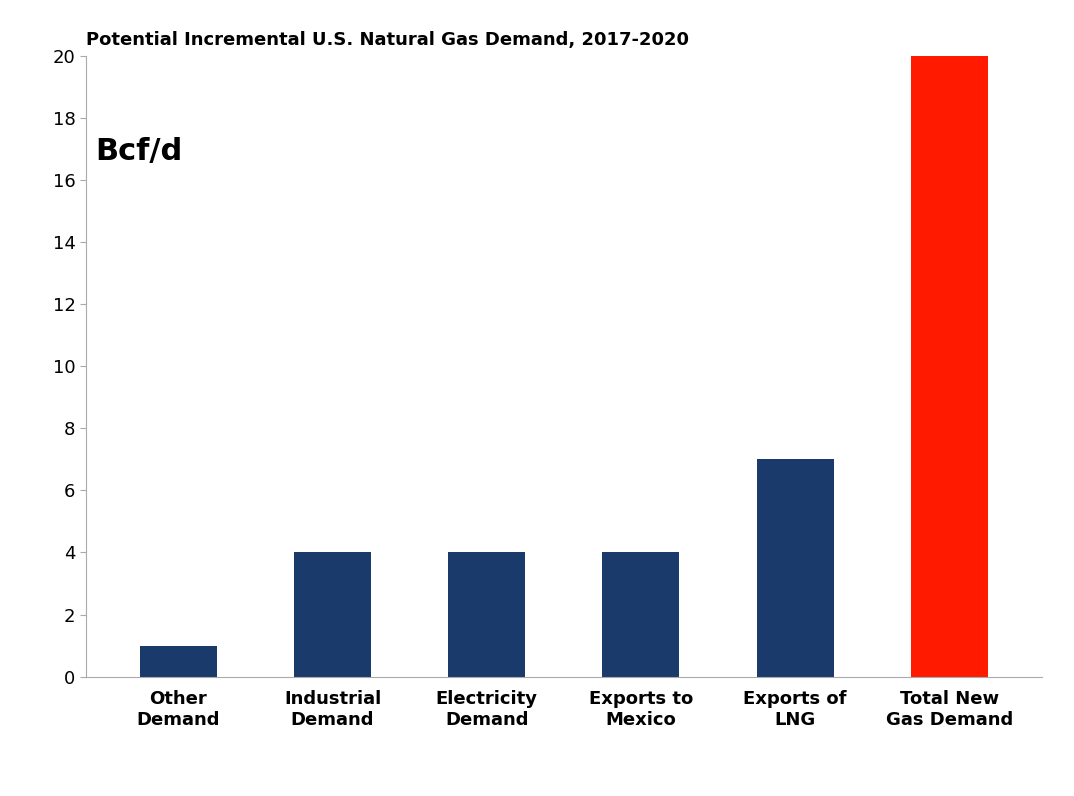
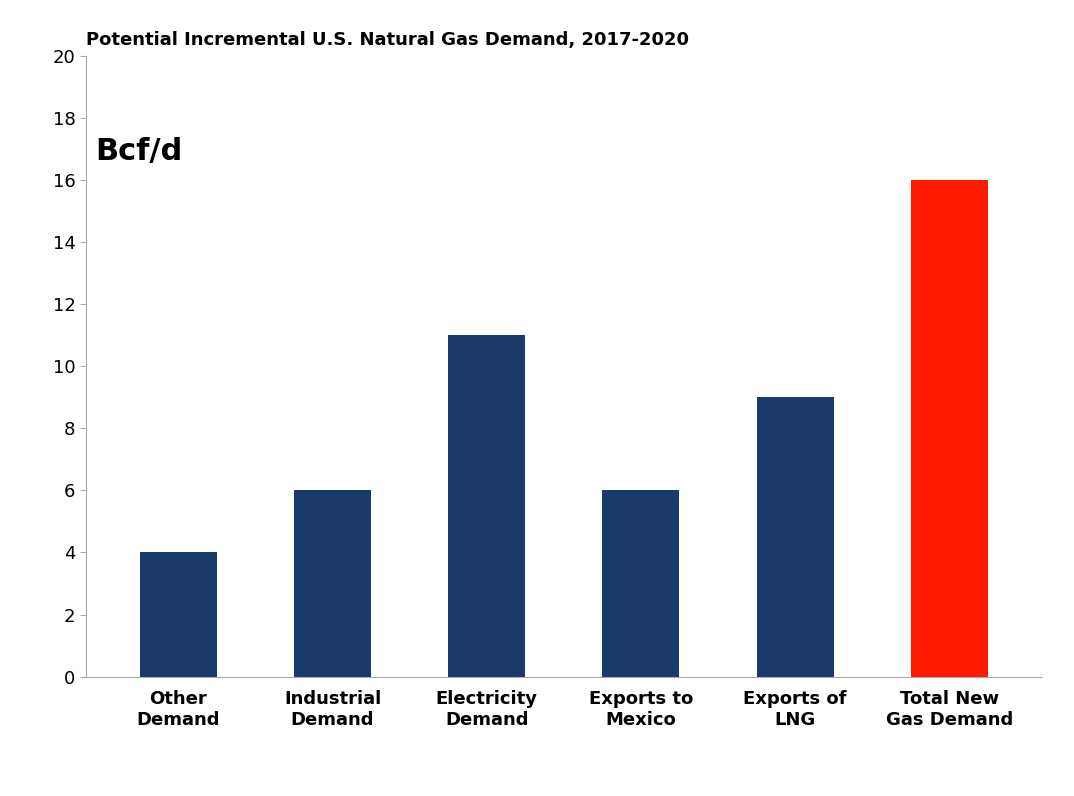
Other Demand: 1 -> 4
Industrial Demand: 4 -> 6
Electricity Demand: 4 -> 11
Exports to Mexico: 4 -> 6
Exports of LNG: 7 -> 9
Total New Gas Demand: 20 -> 16
